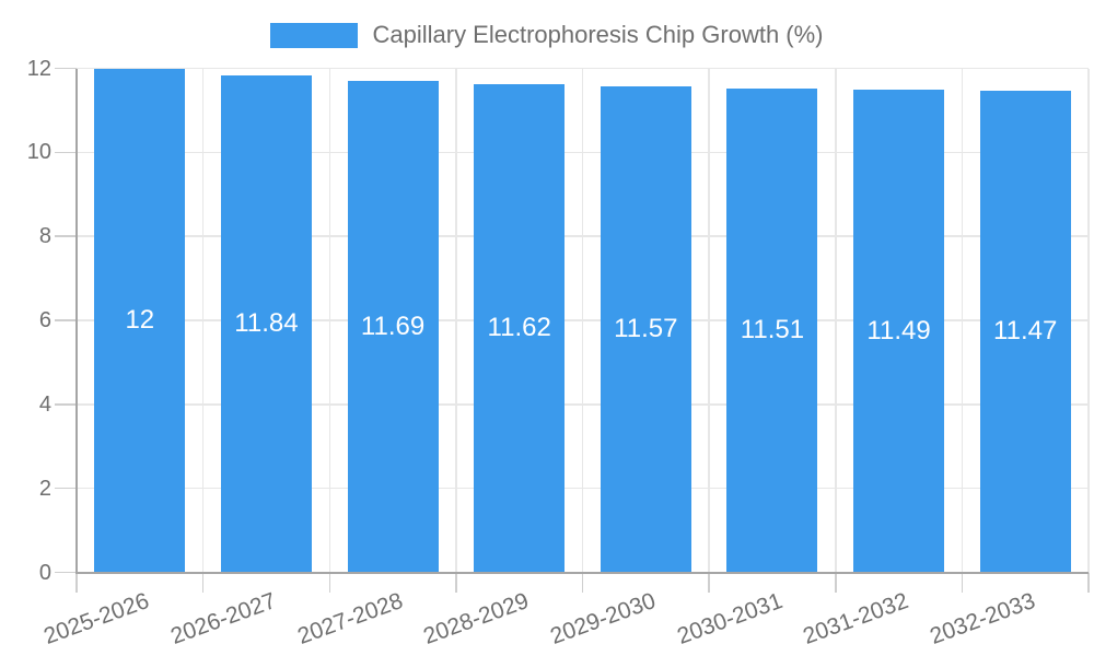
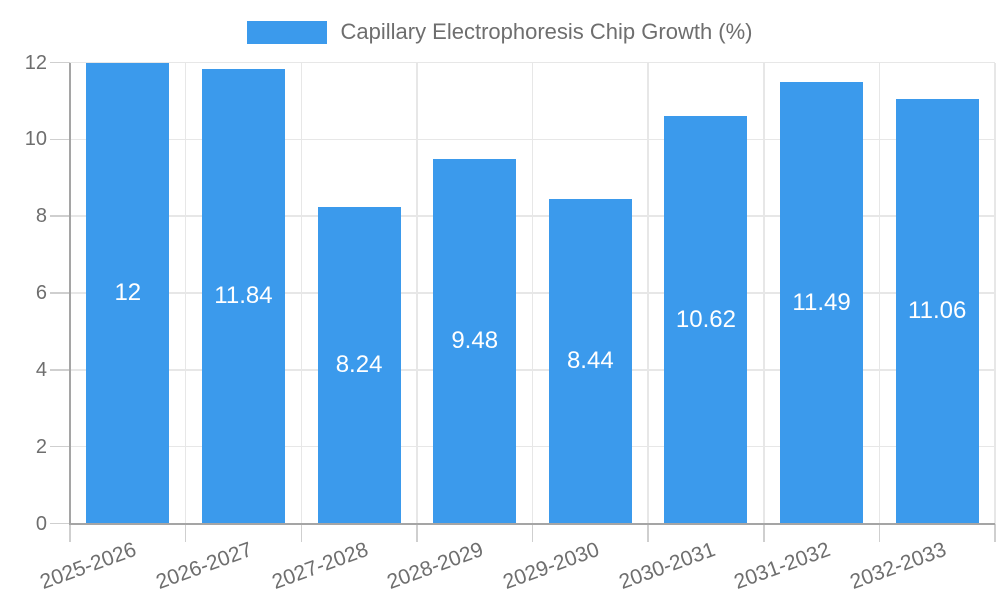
2027-2028: 11.69 -> 8.24
2028-2029: 11.62 -> 9.48
2029-2030: 11.57 -> 8.44
2030-2031: 11.51 -> 10.62
2032-2033: 11.47 -> 11.06
